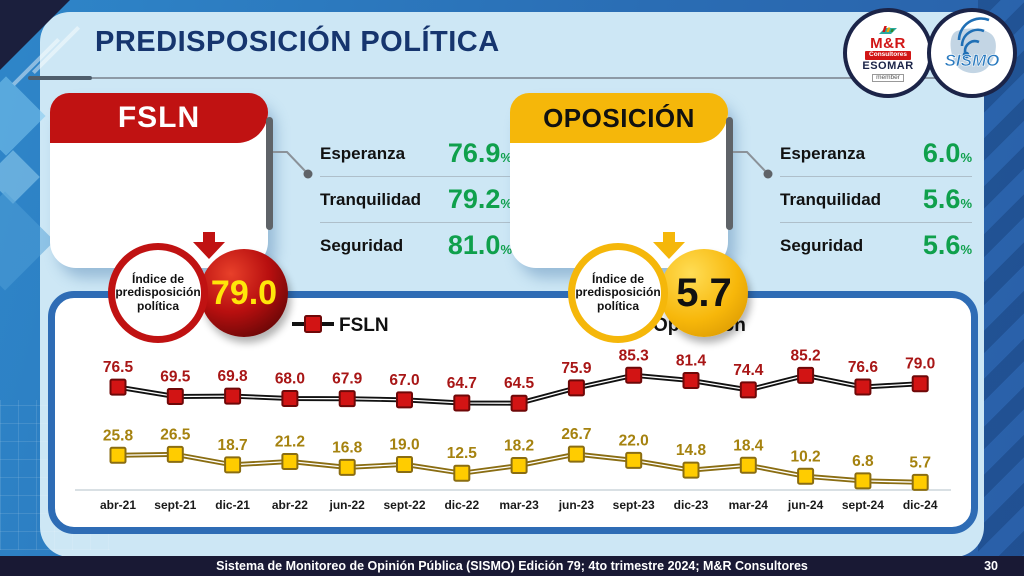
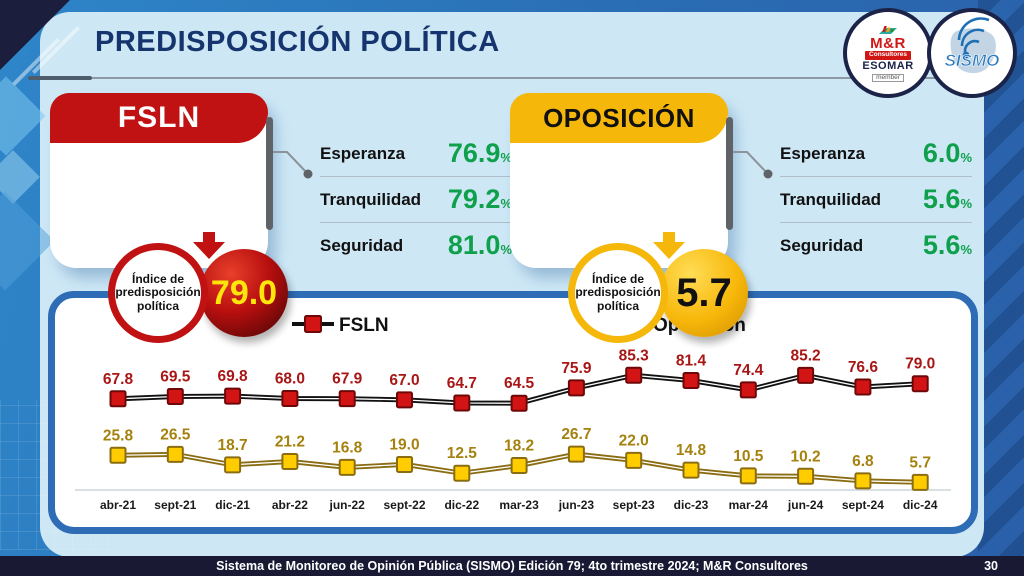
FSLN/abr-21: 76.5 -> 67.8
Oposición/mar-24: 18.4 -> 10.5
